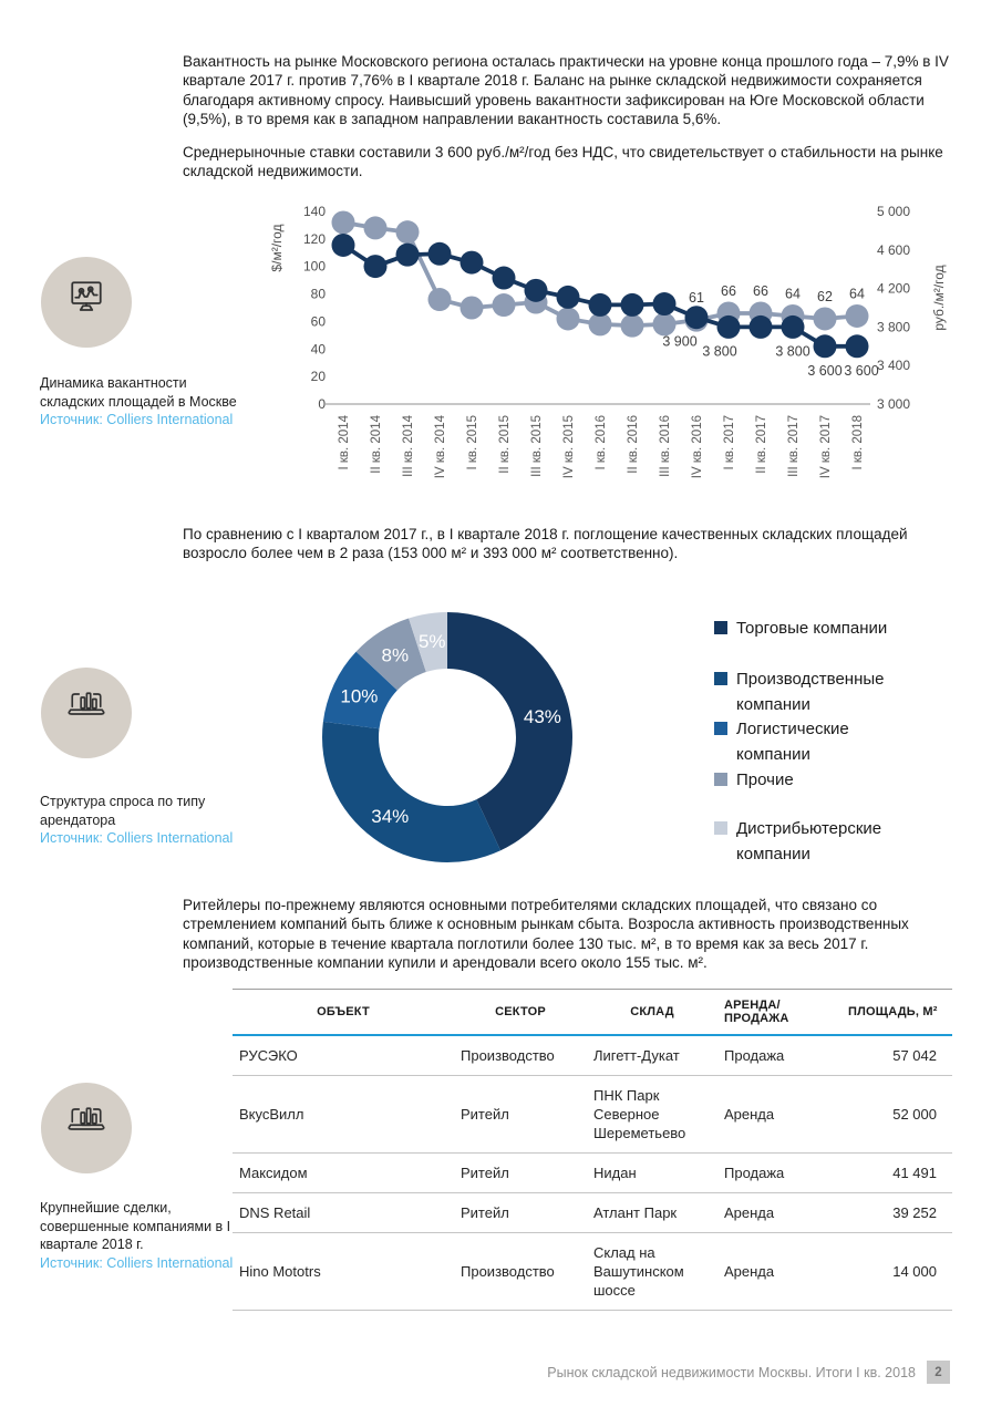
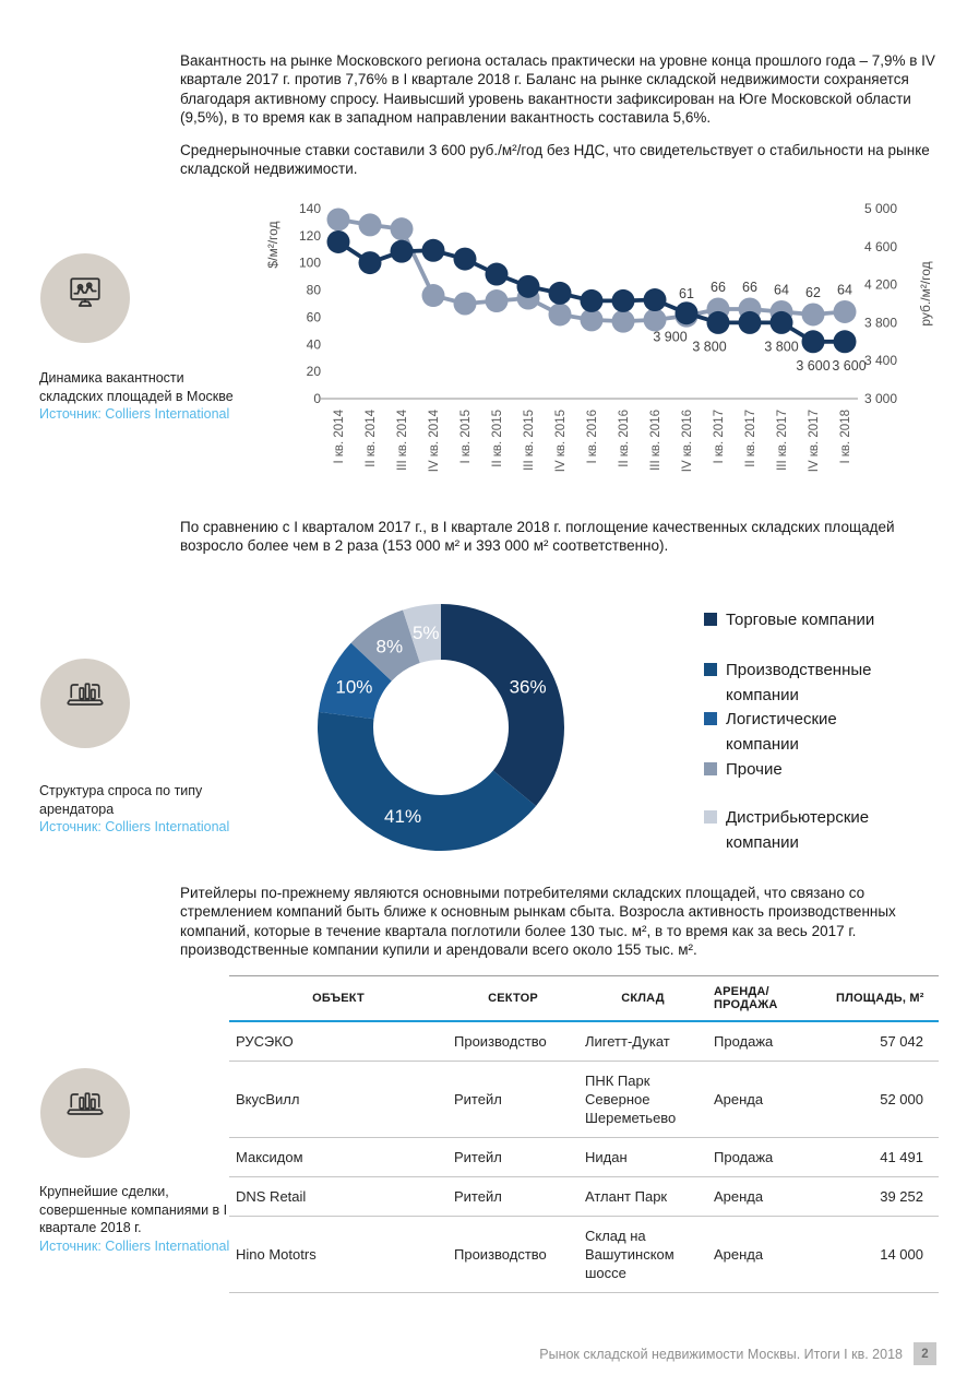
Структура спроса по типу арендатора/Торговые компании: 43% -> 36%
Структура спроса по типу арендатора/Производственные компании: 34% -> 41%
